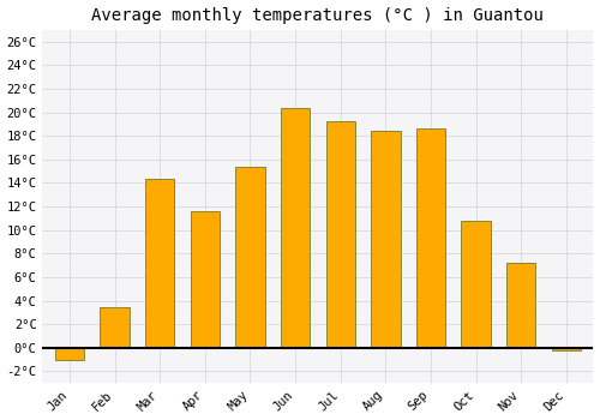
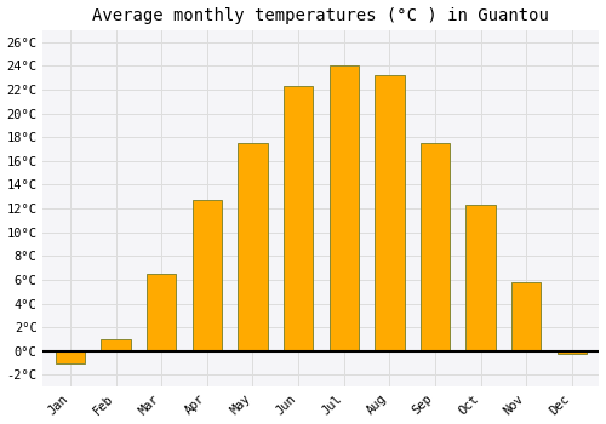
Feb: 3.4°C -> 1.0°C
Mar: 14.4°C -> 6.5°C
Apr: 11.6°C -> 12.7°C
May: 15.4°C -> 17.5°C
Jun: 20.4°C -> 22.3°C
Jul: 19.2°C -> 24.0°C
Aug: 18.4°C -> 23.2°C
Sep: 18.6°C -> 17.5°C
Oct: 10.8°C -> 12.3°C
Nov: 7.2°C -> 5.8°C
